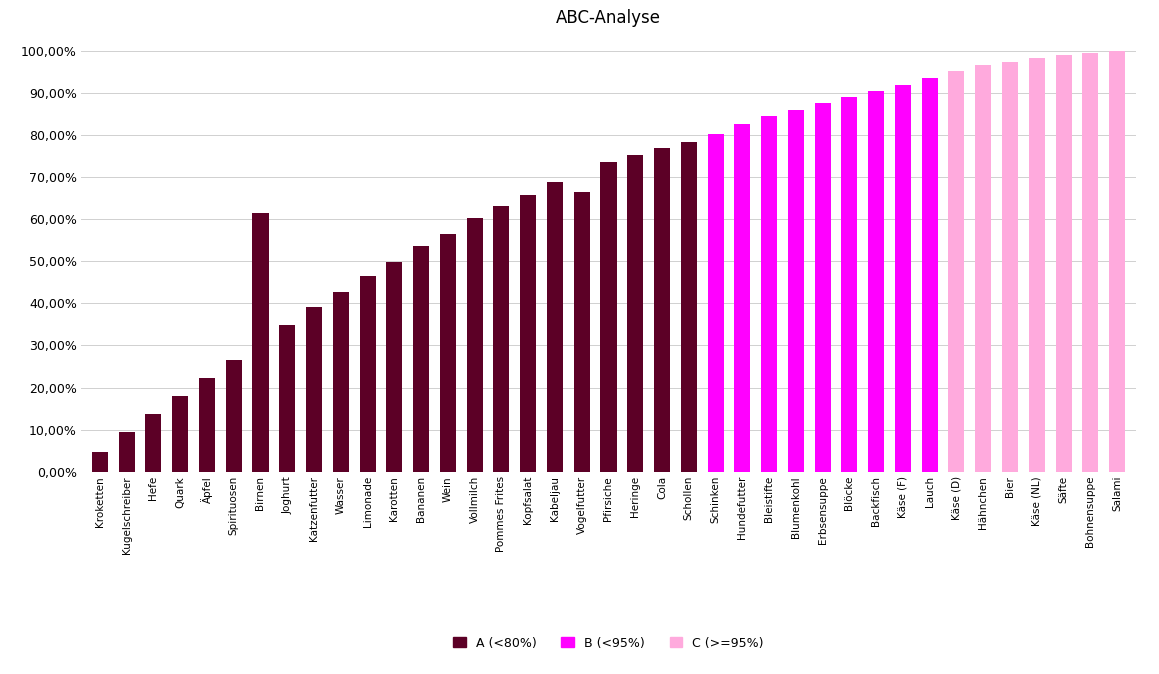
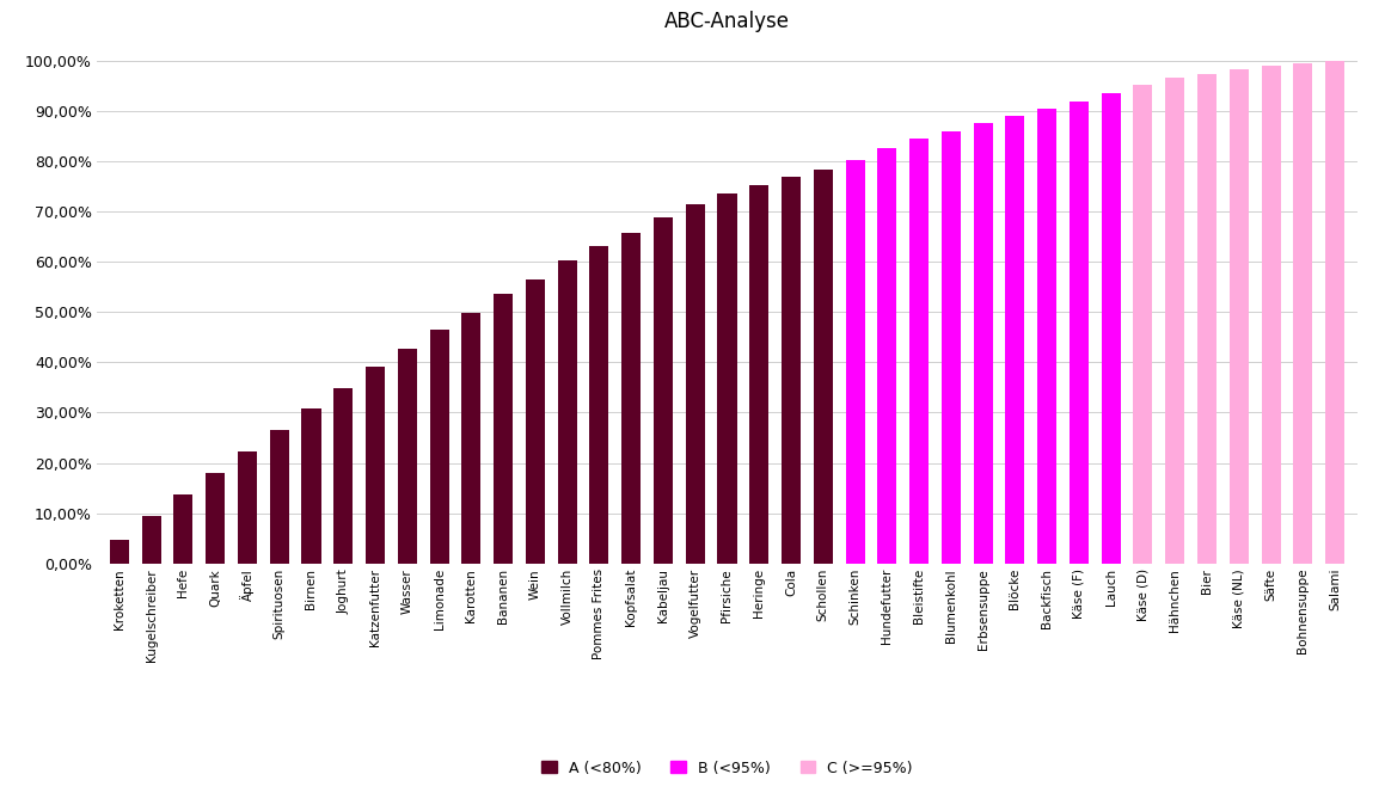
Birnen: 61,5% -> 30,8%
Vogelfutter: 66,5% -> 71,5%
